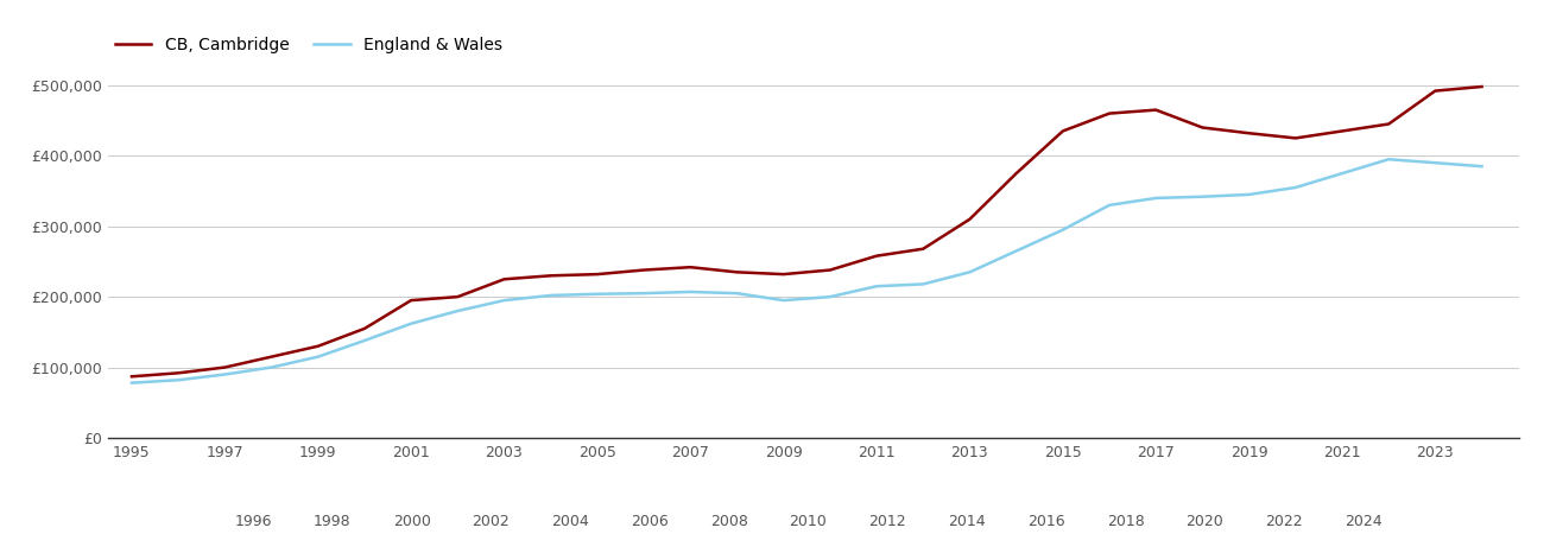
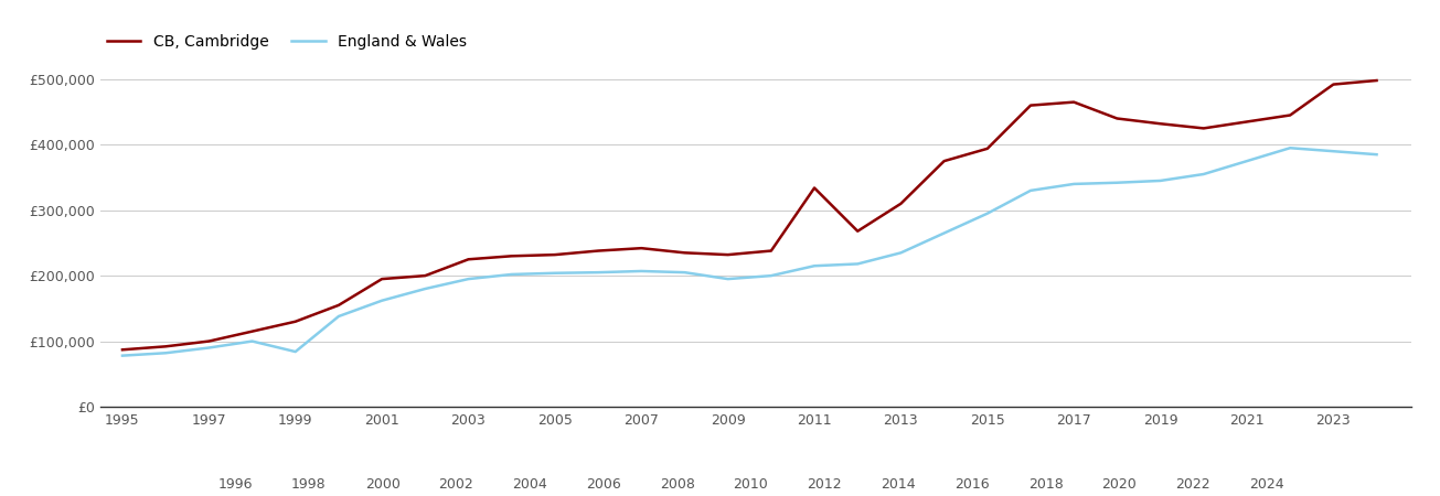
England & Wales/1999: £115,000 -> £84,000
CB, Cambridge/2011: £258,000 -> £334,000
CB, Cambridge/2015: £435,000 -> £394,000
